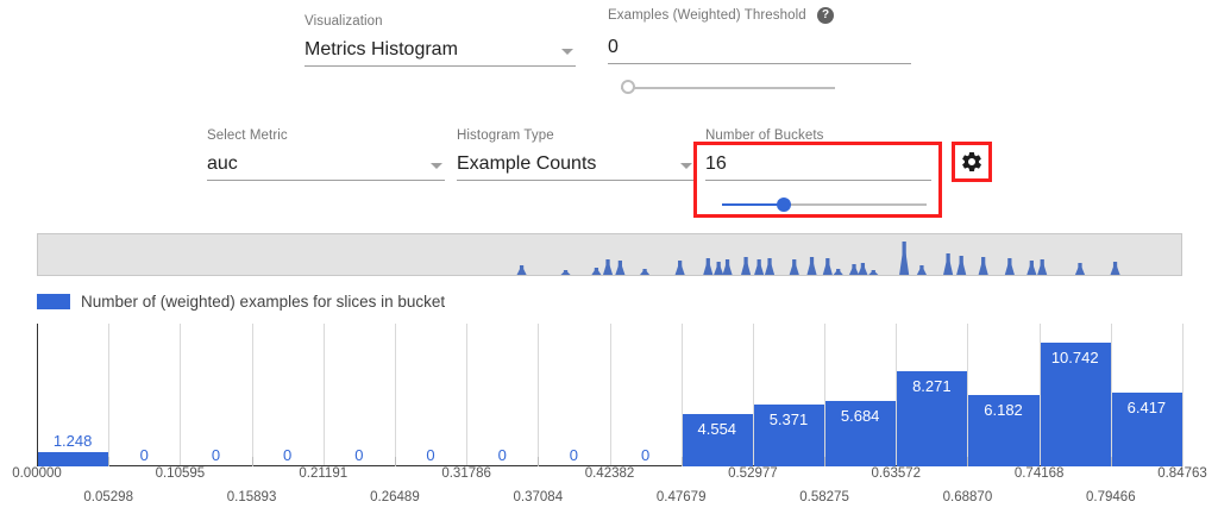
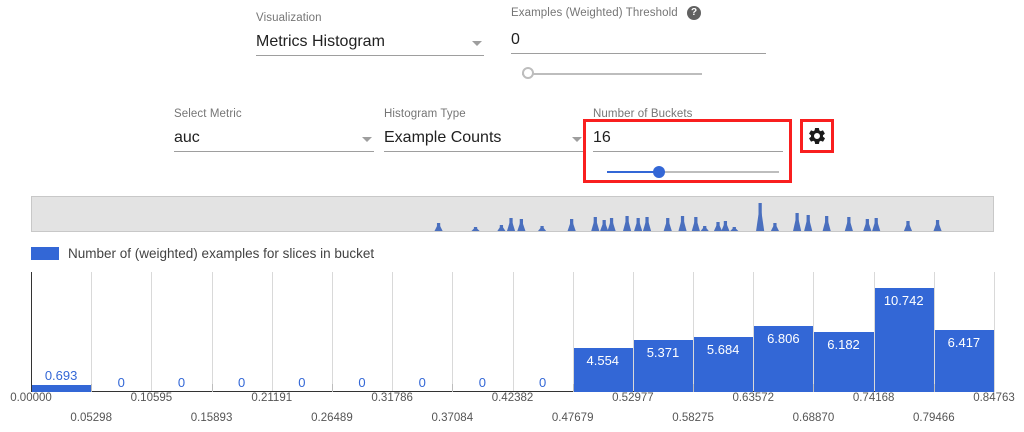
0.00000: 1.248 -> 0.693
0.63572: 8.271 -> 6.806
